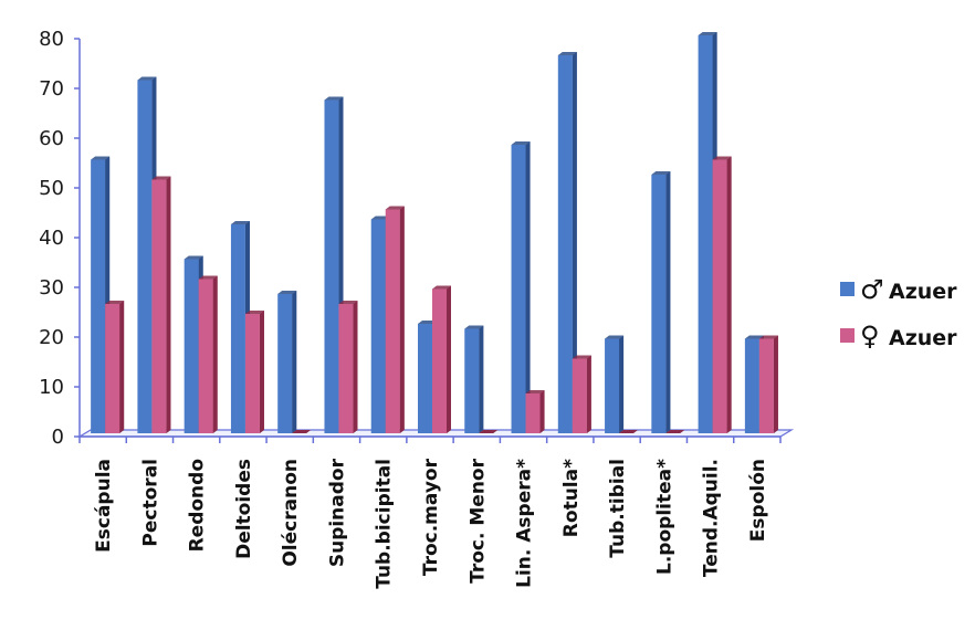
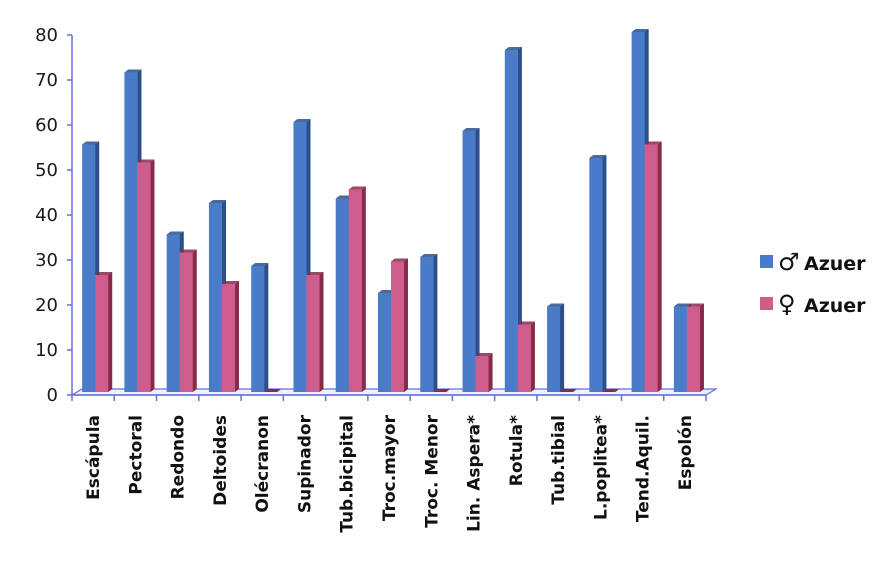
♂ Azuer/Supinador: 67 -> 60
♂ Azuer/Troc. Menor: 21 -> 30
